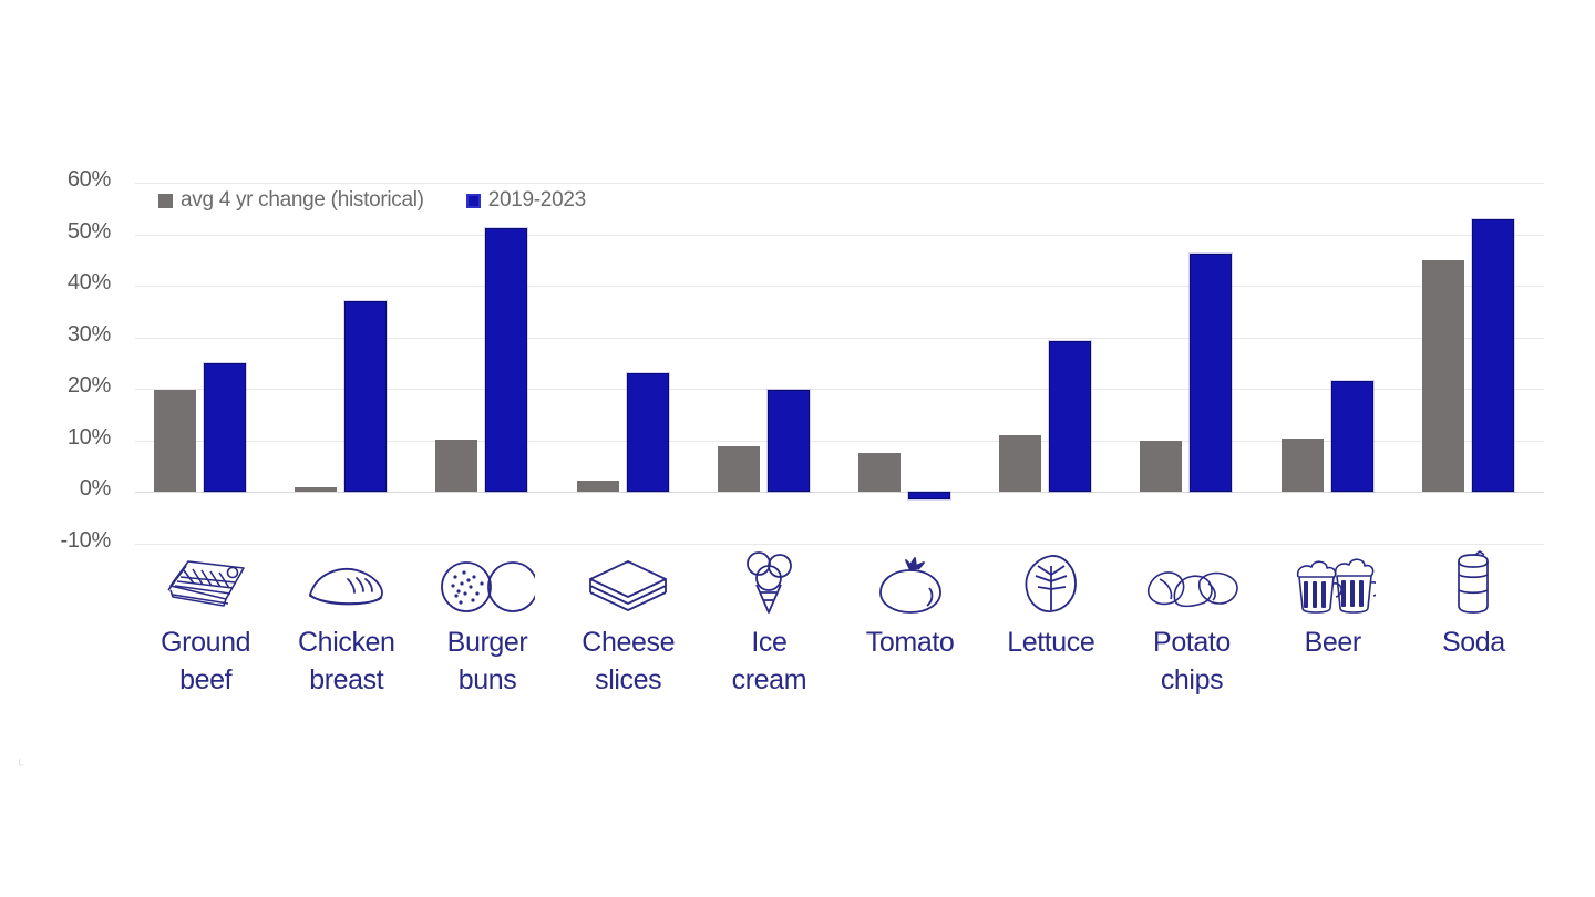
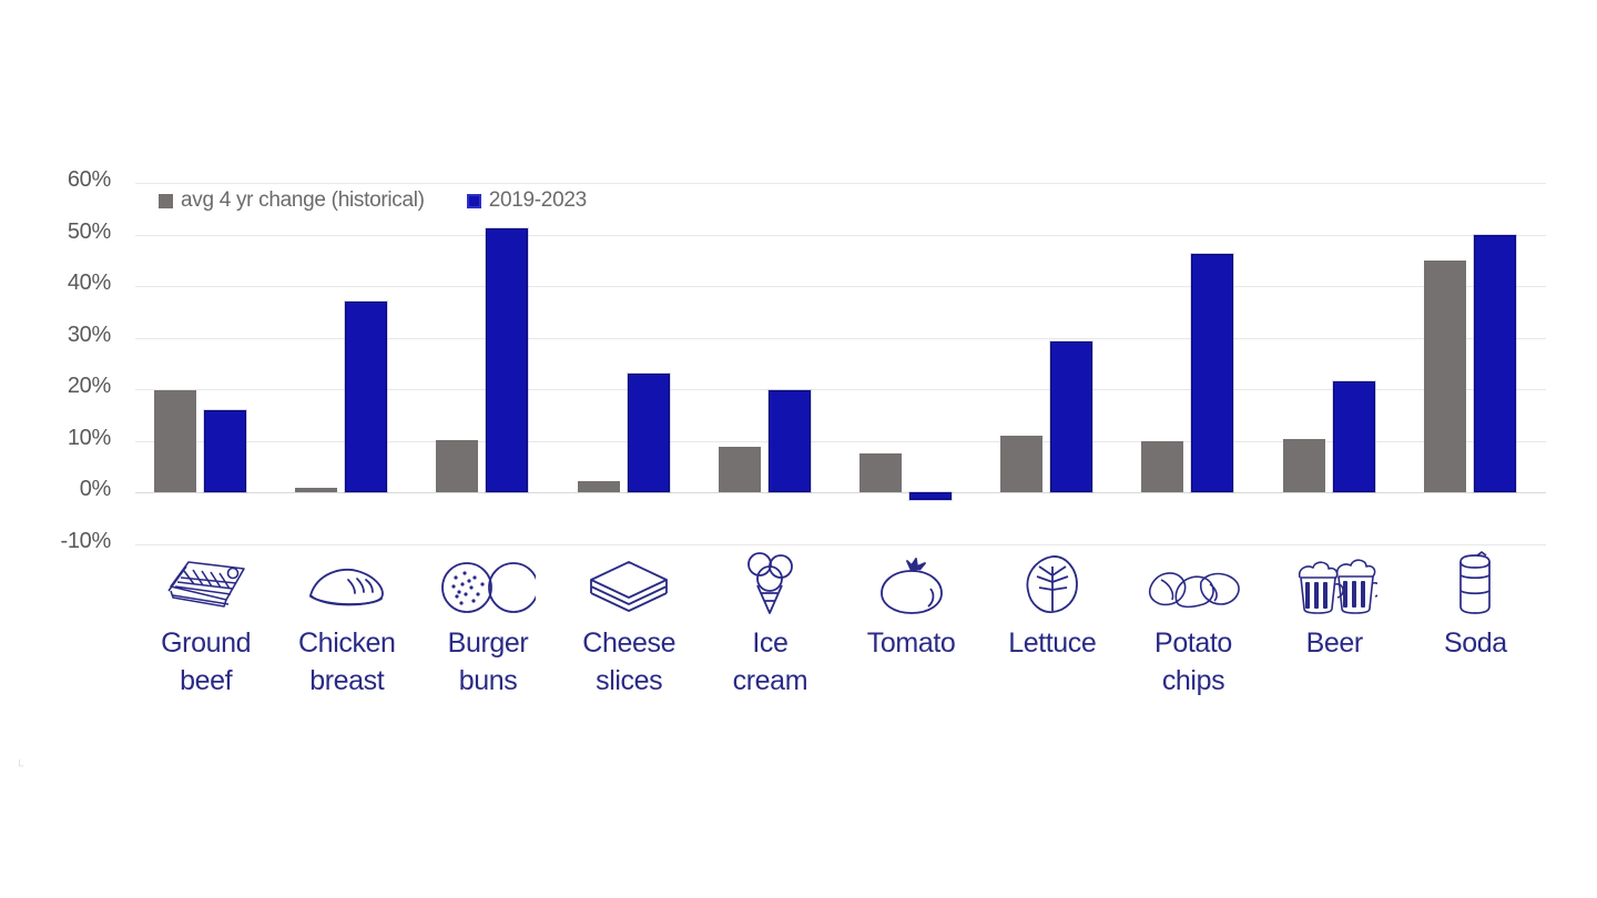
2019-2023/Ground beef: 25% -> 16%
2019-2023/Soda: 53% -> 50%
